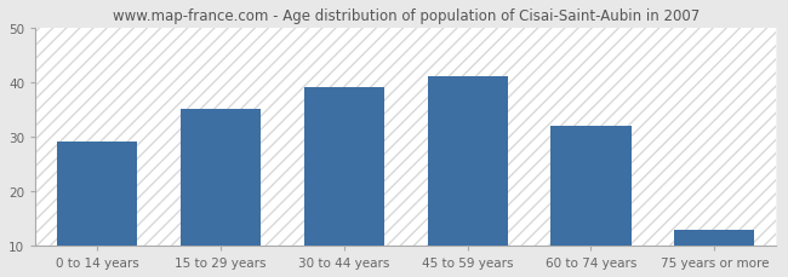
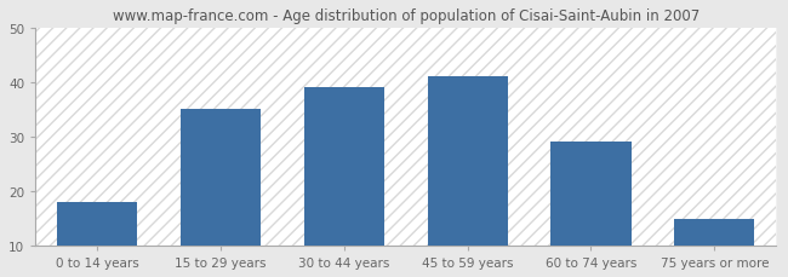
0 to 14 years: 29 -> 18
60 to 74 years: 32 -> 29
75 years or more: 13 -> 15
